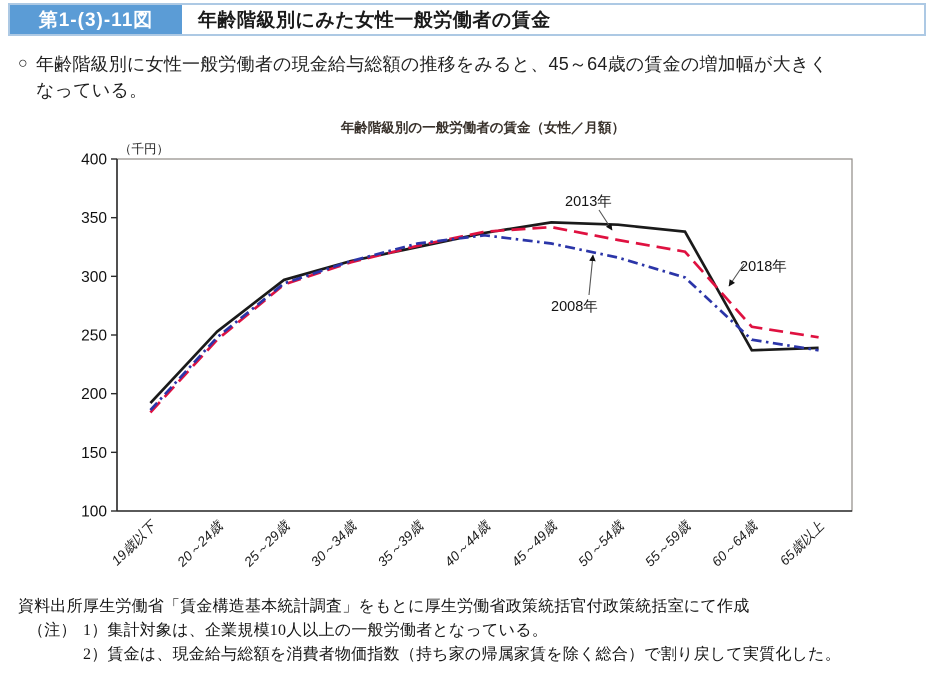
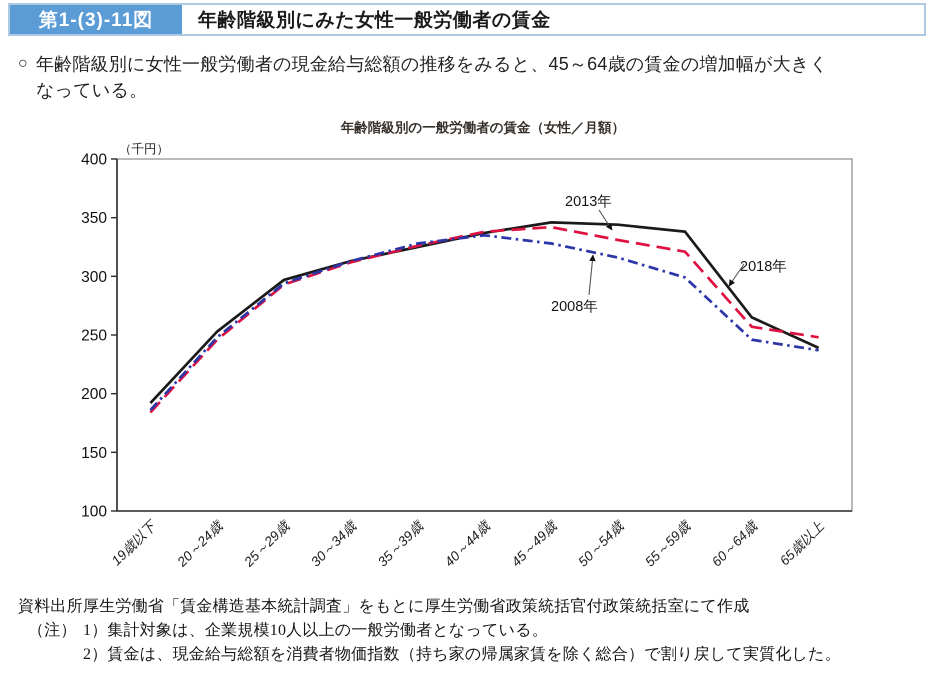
2018年/60～64歳: 237 -> 265
